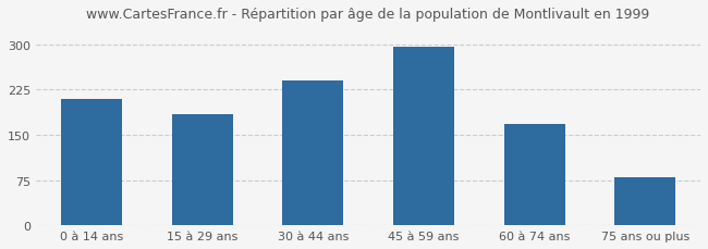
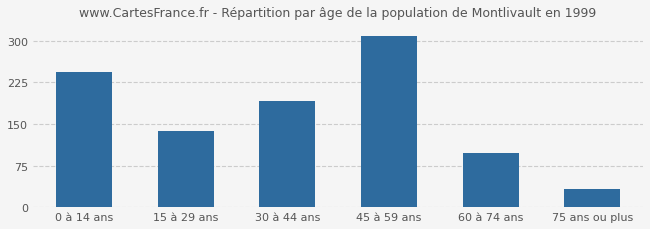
0 à 14 ans: 210 -> 244
15 à 29 ans: 185 -> 138
30 à 44 ans: 240 -> 192
45 à 59 ans: 297 -> 308
60 à 74 ans: 168 -> 98
75 ans ou plus: 80 -> 32
